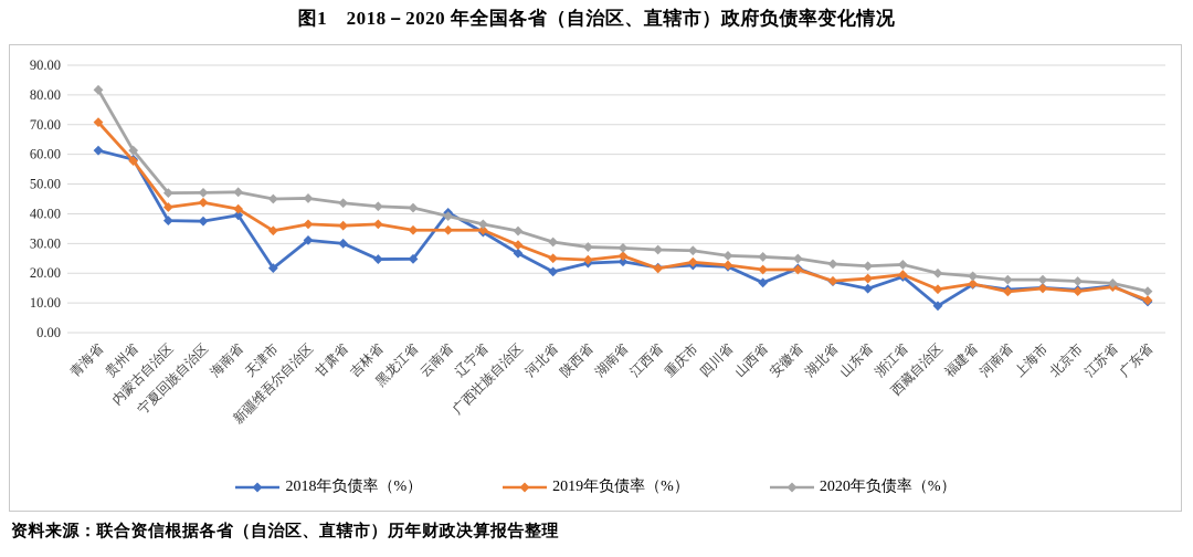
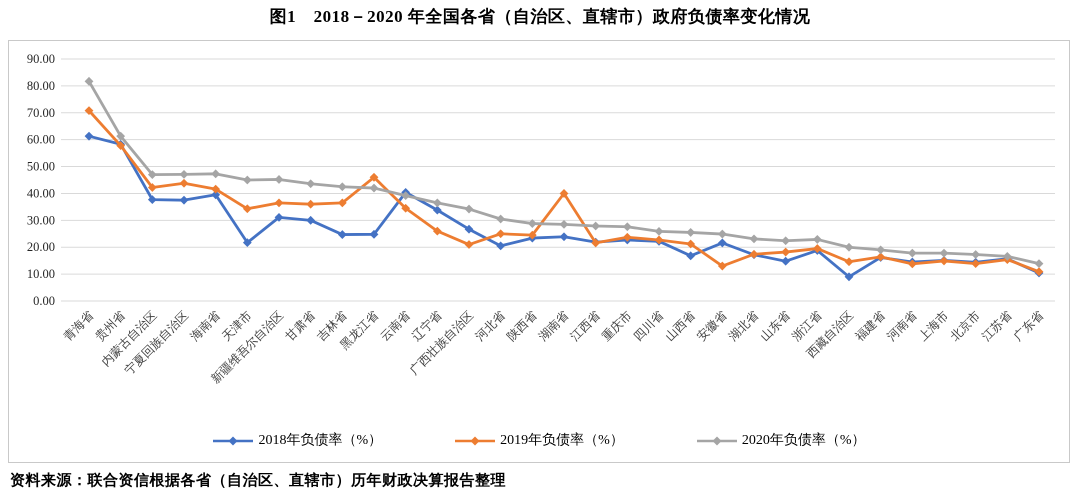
2019年负债率（%）/黑龙江省: 34 -> 46
2019年负债率（%）/辽宁省: 34 -> 26
2019年负债率（%）/广西壮族自治区: 30 -> 21
2019年负债率（%）/湖南省: 26 -> 40
2019年负债率（%）/安徽省: 21 -> 13
